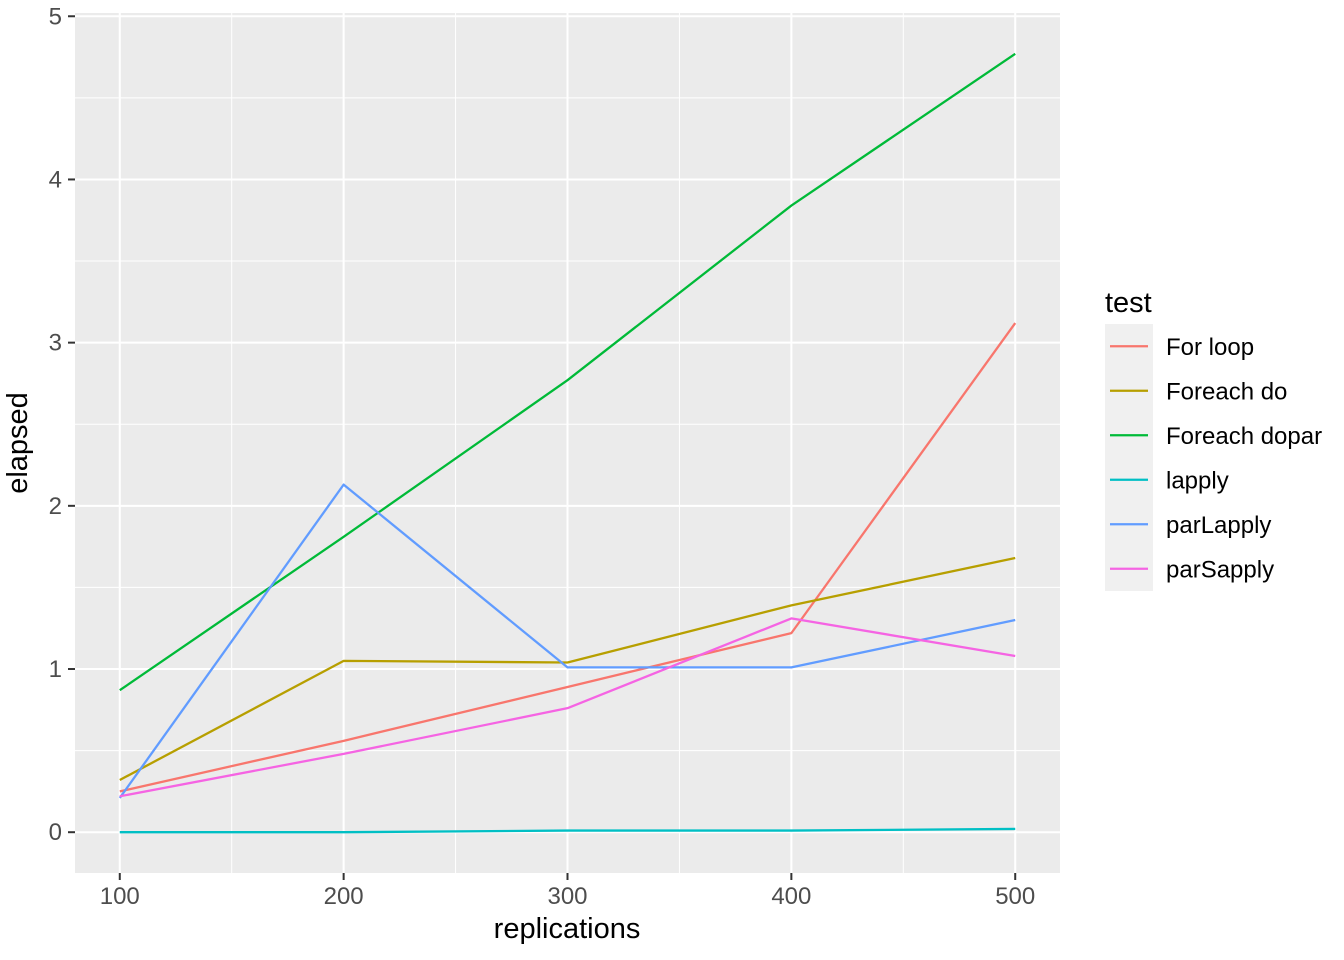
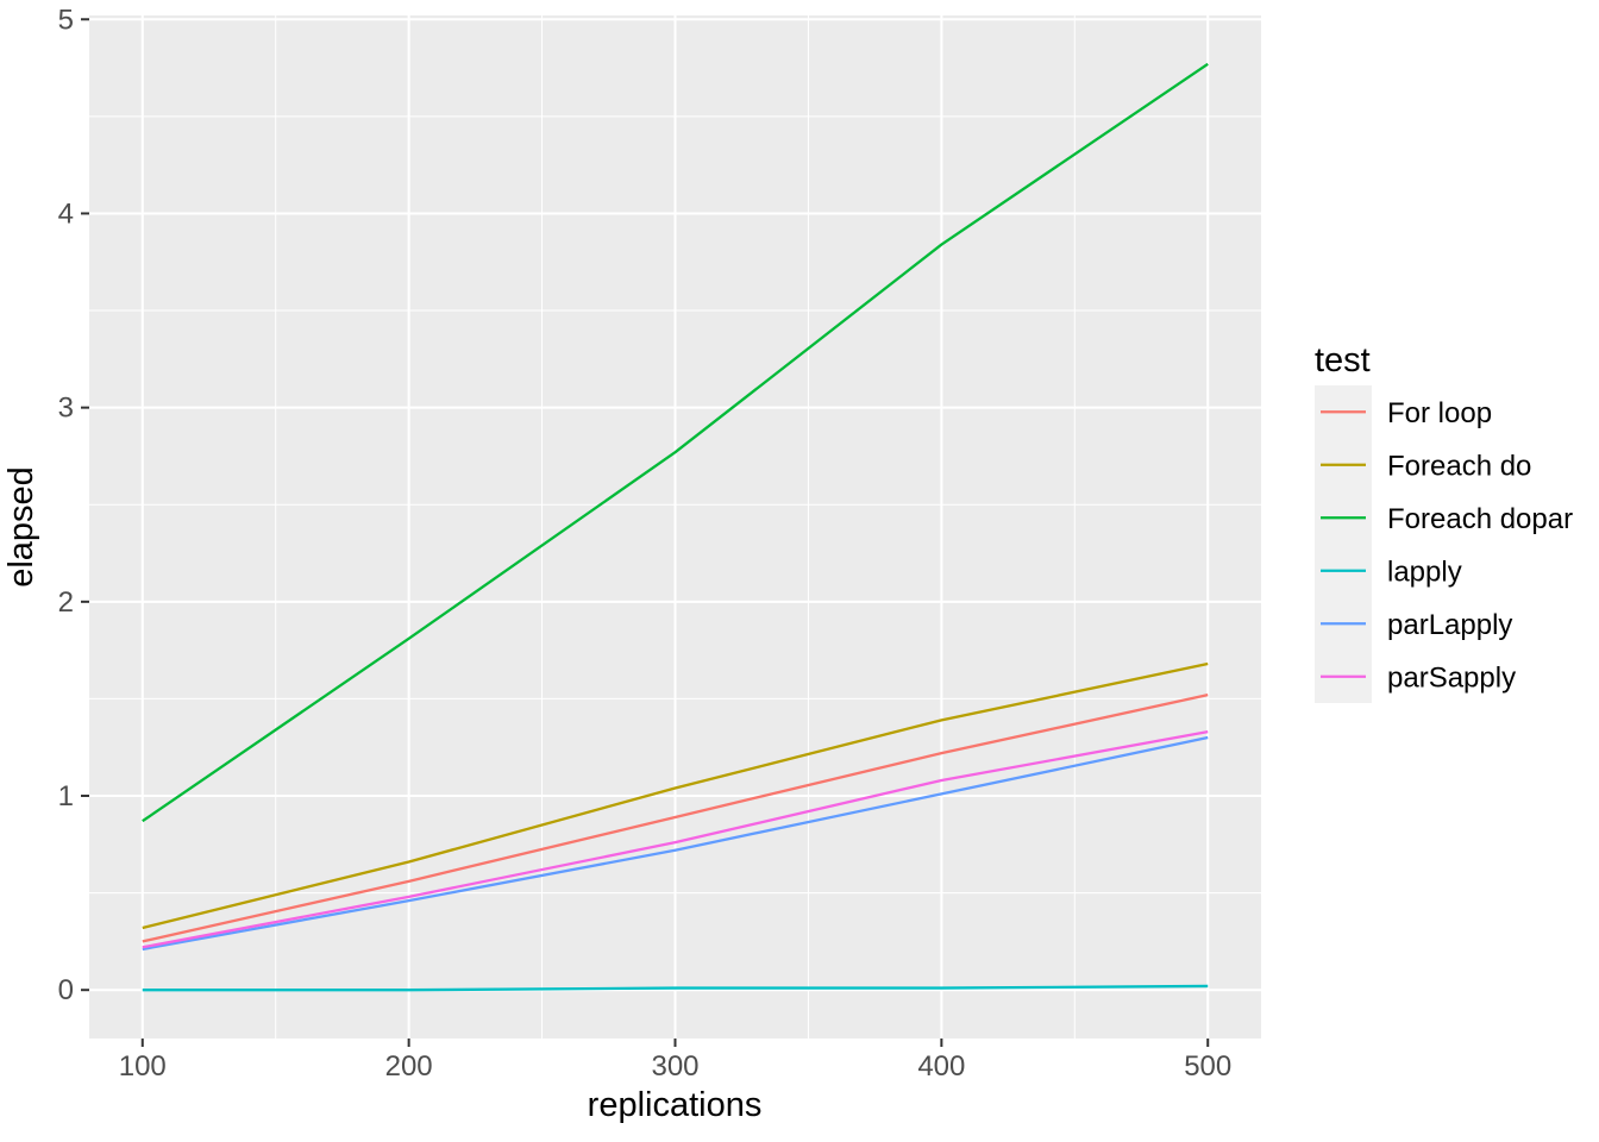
Foreach do/200: 1.05 -> 0.66
parLapply/200: 2.13 -> 0.46
parLapply/300: 1.01 -> 0.72
parSapply/400: 1.31 -> 1.08
For loop/500: 3.12 -> 1.52
parSapply/500: 1.08 -> 1.33
